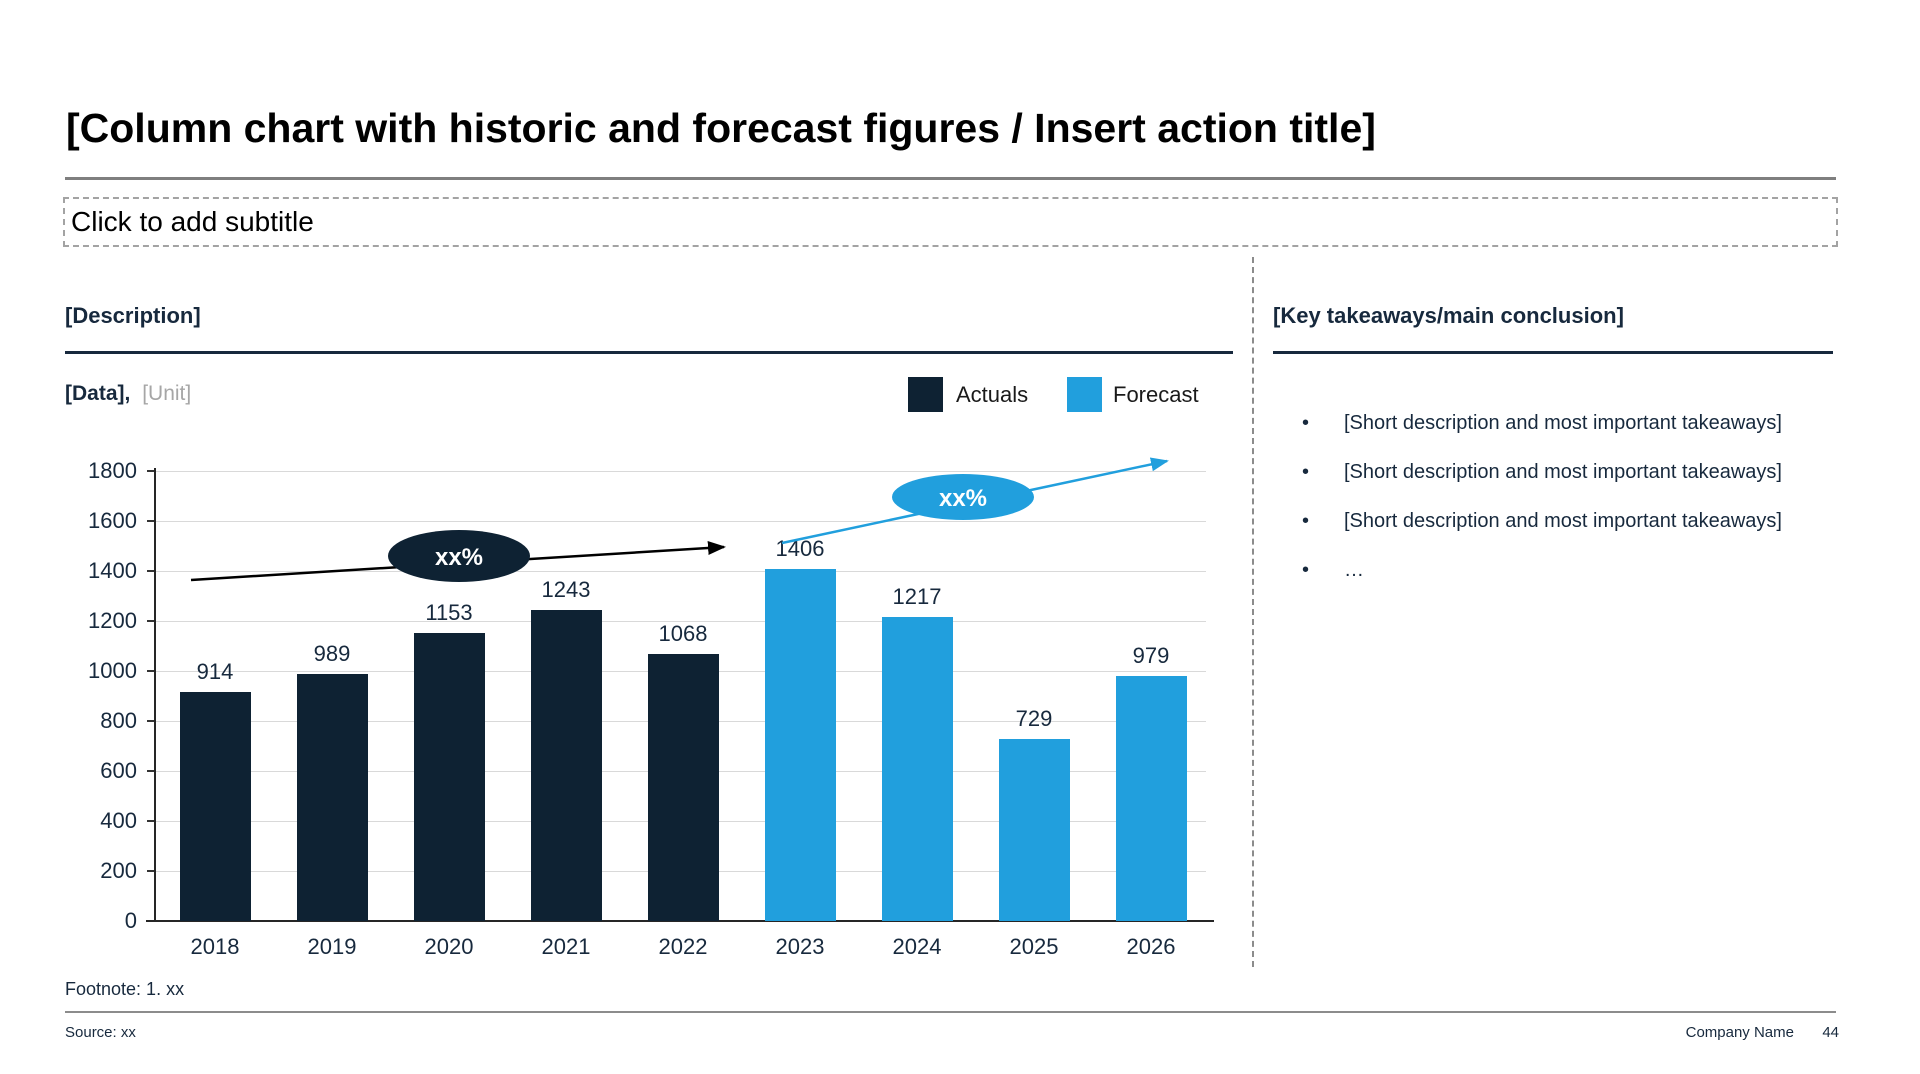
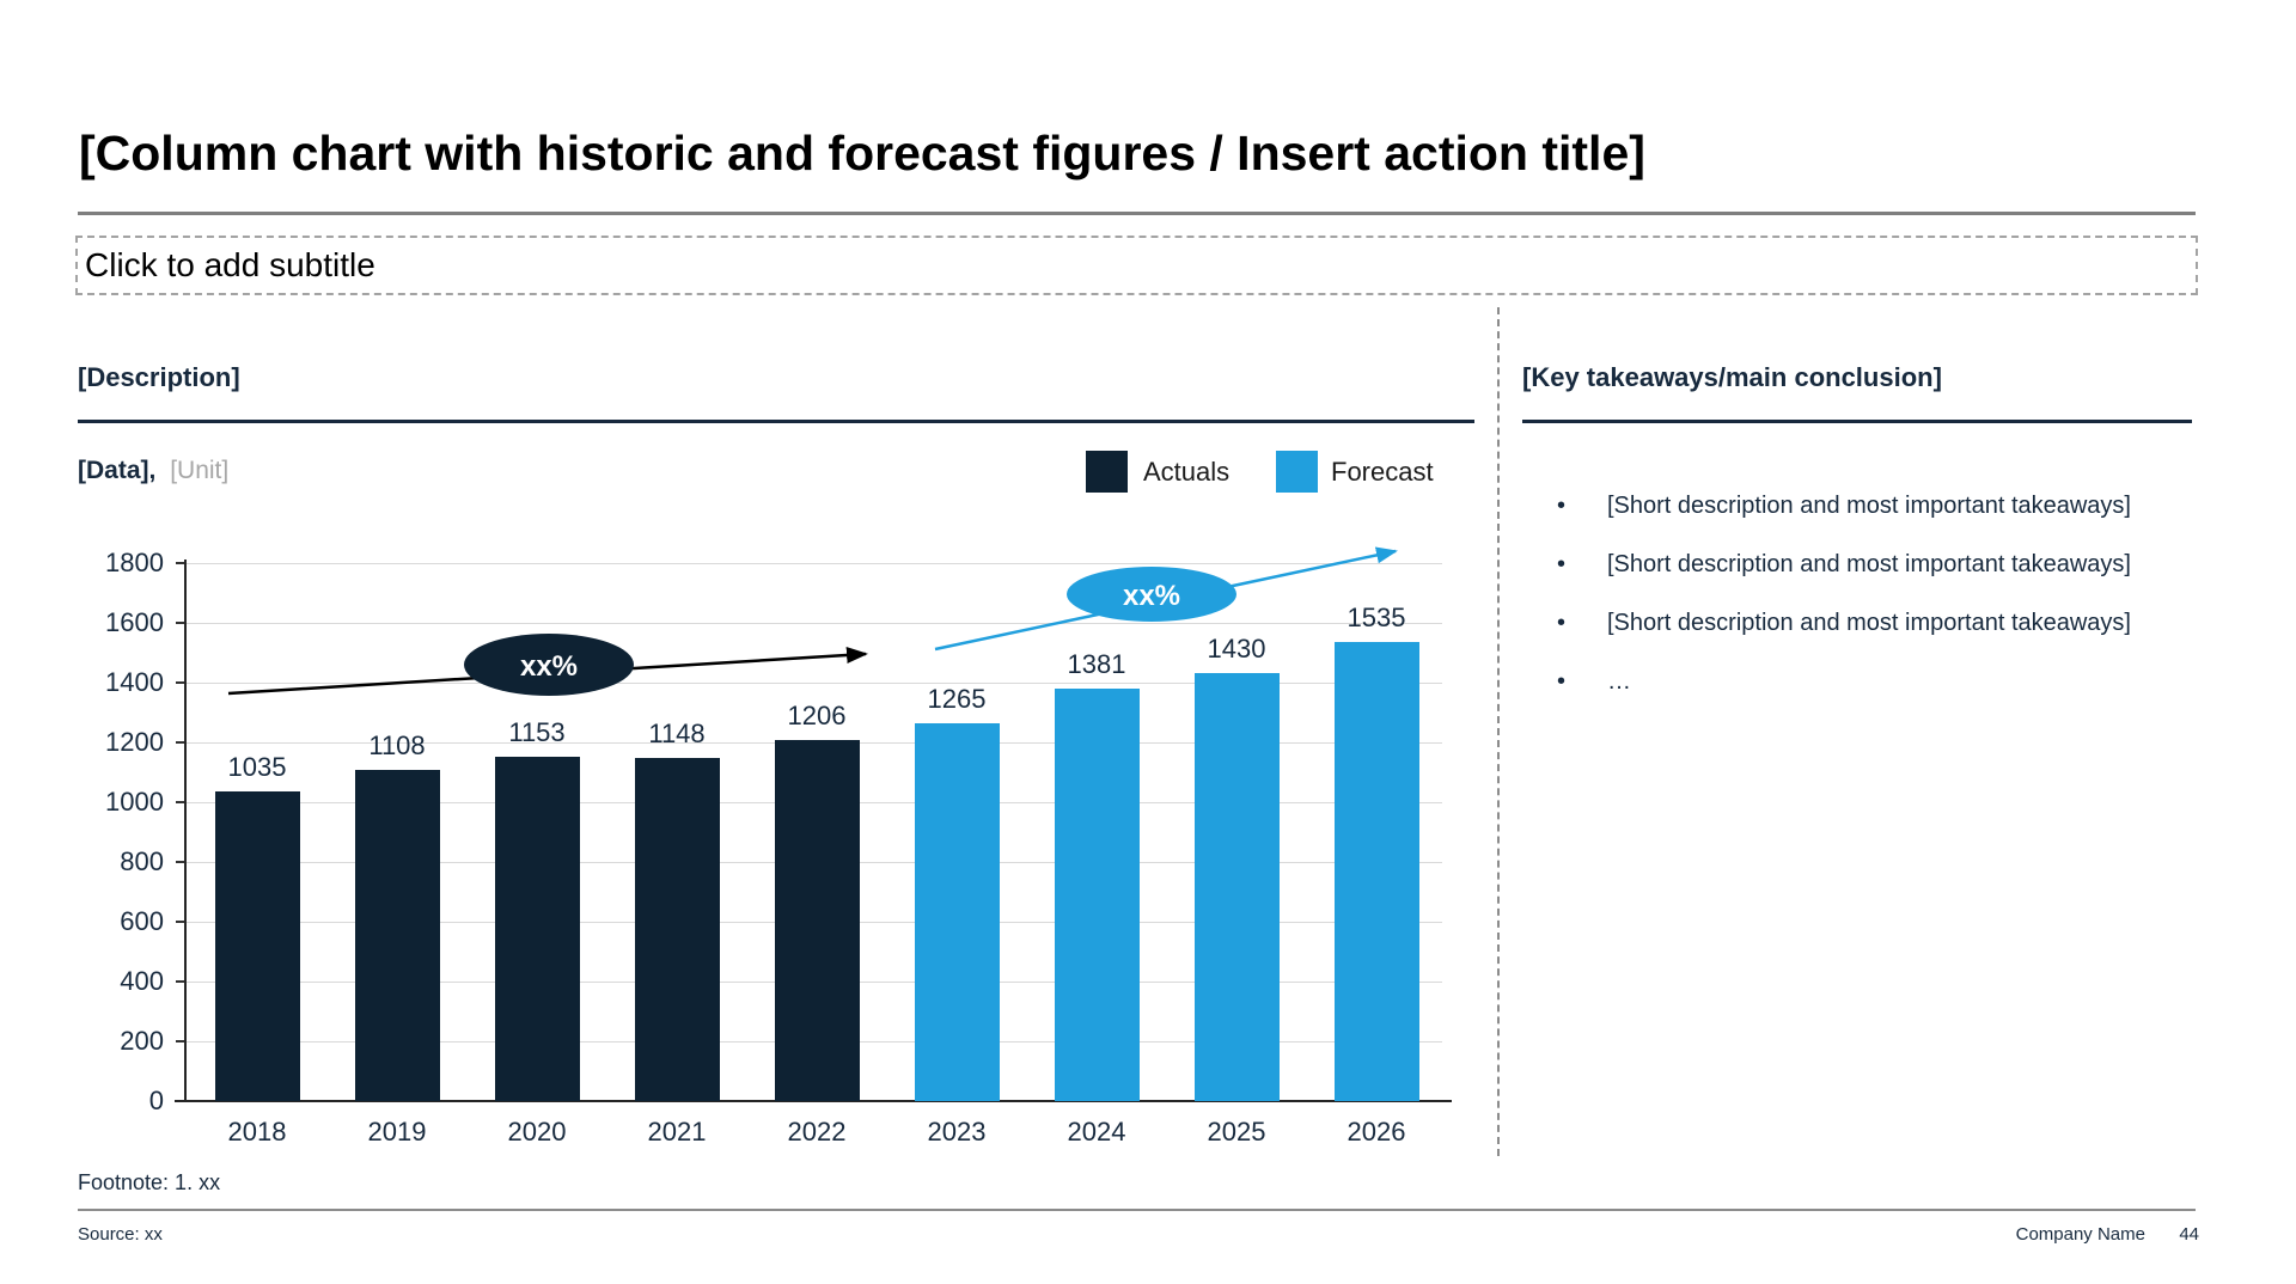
Actuals/2018: 914 -> 1035
Actuals/2019: 989 -> 1108
Actuals/2021: 1243 -> 1148
Actuals/2022: 1068 -> 1206
Forecast/2023: 1406 -> 1265
Forecast/2024: 1217 -> 1381
Forecast/2025: 729 -> 1430
Forecast/2026: 979 -> 1535
